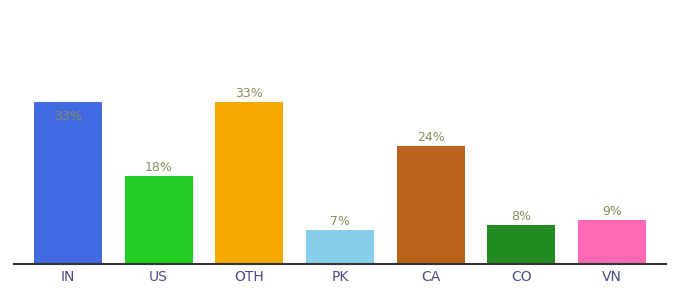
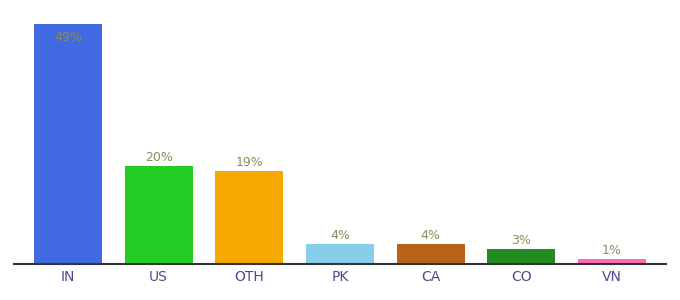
IN: 33% -> 49%
US: 18% -> 20%
OTH: 33% -> 19%
PK: 7% -> 4%
CA: 24% -> 4%
CO: 8% -> 3%
VN: 9% -> 1%
